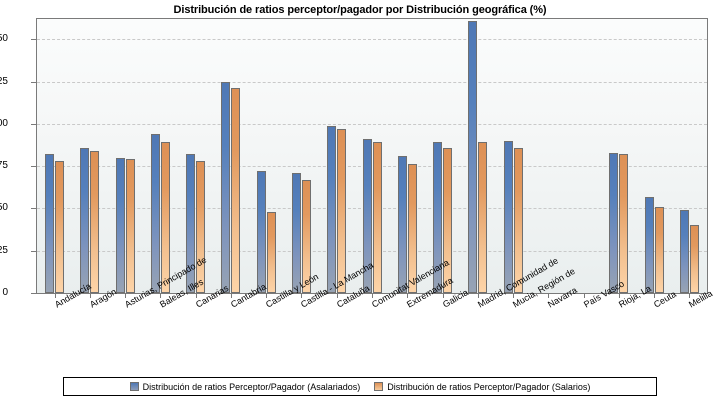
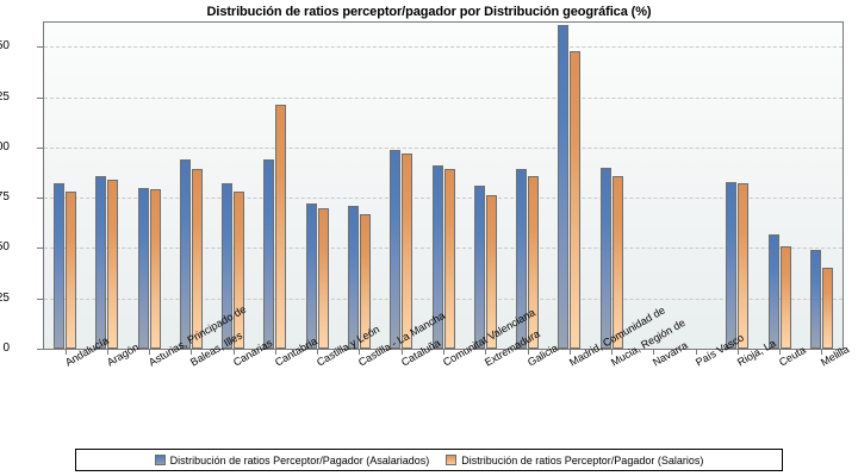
Distribución de ratios Perceptor/Pagador (Asalariados)/Cantabria: 125 -> 94
Distribución de ratios Perceptor/Pagador (Salarios)/Castilla y León: 48 -> 70
Distribución de ratios Perceptor/Pagador (Salarios)/Madrid, Comunidad de: 89 -> 148
